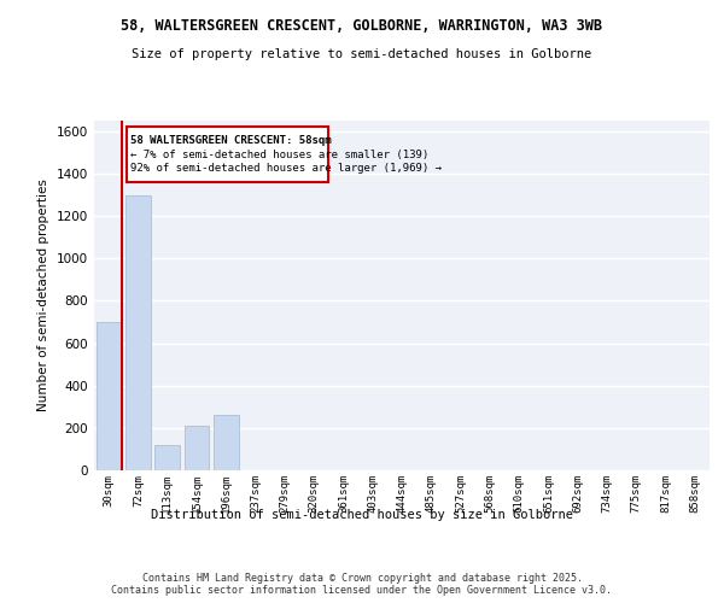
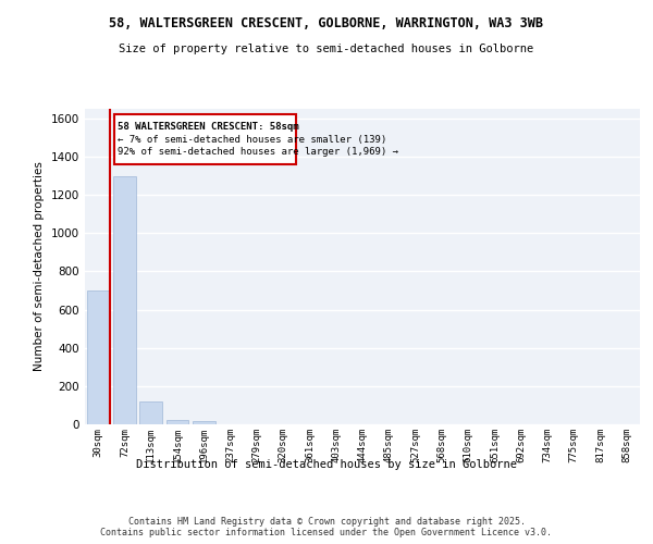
154sqm: 210 -> 20
196sqm: 260 -> 20
